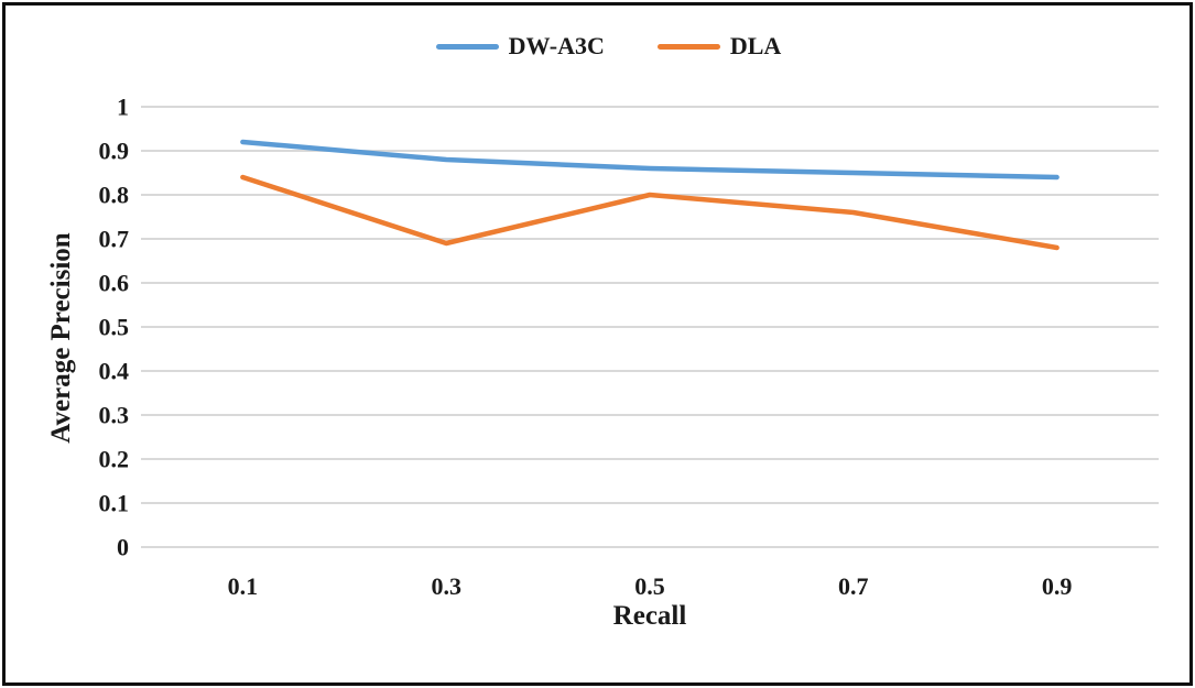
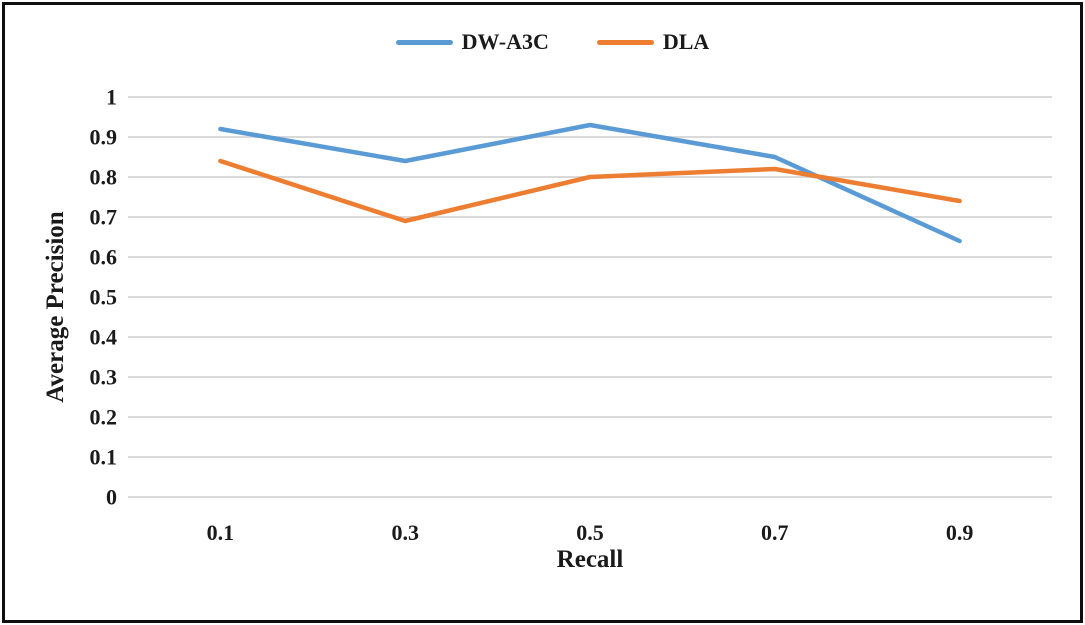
DW-A3C/0.3: 0.88 -> 0.84
DW-A3C/0.5: 0.86 -> 0.93
DLA/0.7: 0.76 -> 0.82
DW-A3C/0.9: 0.84 -> 0.64
DLA/0.9: 0.68 -> 0.74
